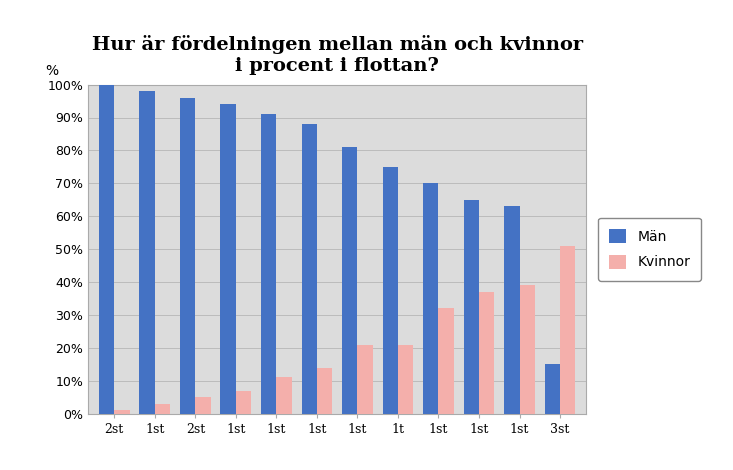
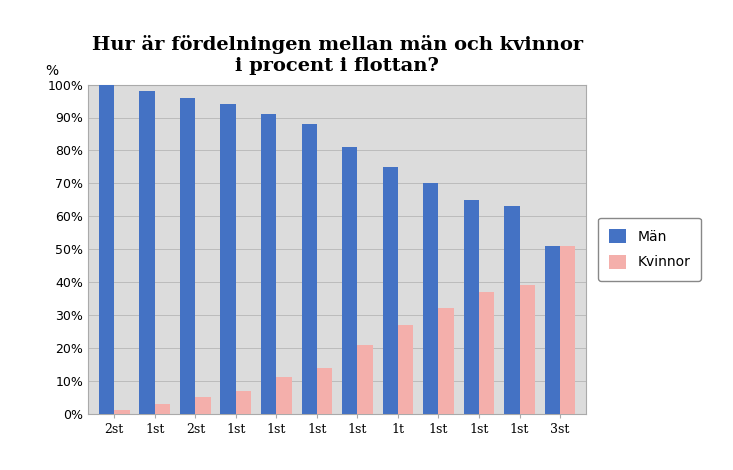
Kvinnor/1t: 21% -> 27%
Män/3st: 15% -> 51%
